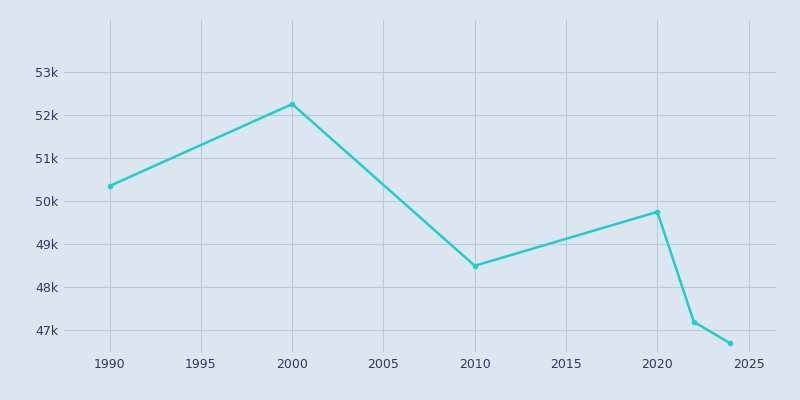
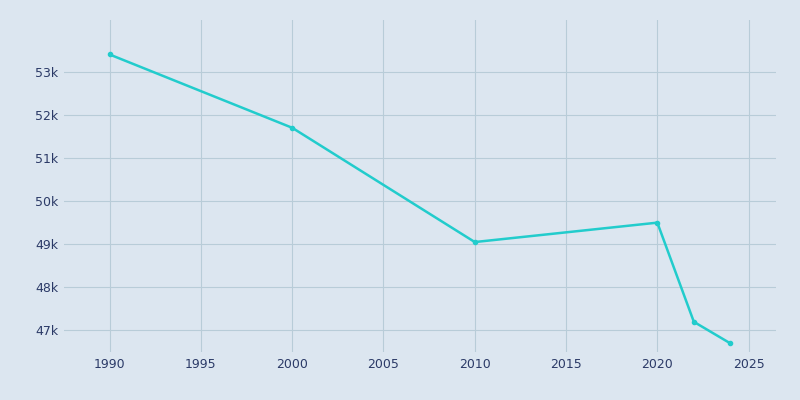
1990: 50.35k -> 53.40k
2000: 52.25k -> 51.70k
2010: 48.50k -> 49.05k
2020: 49.75k -> 49.50k
